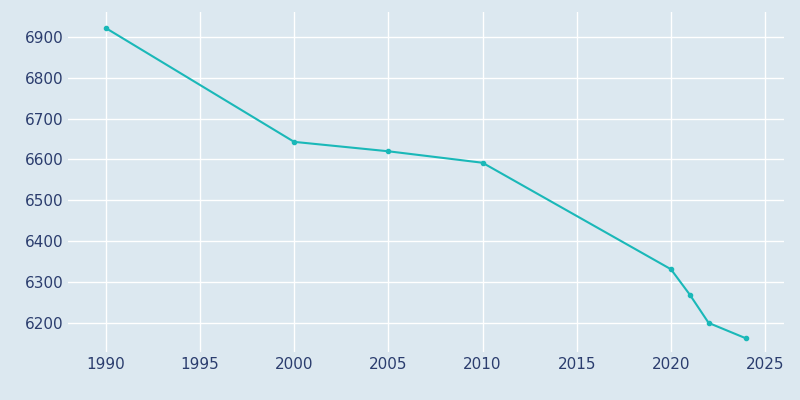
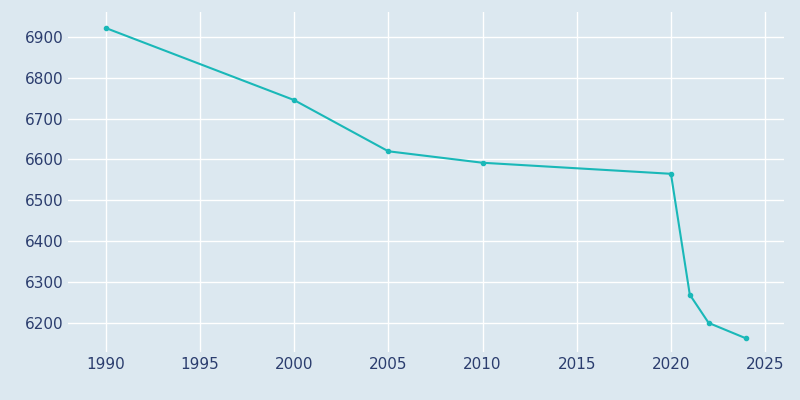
2000: 6643 -> 6745
2020: 6332 -> 6565
